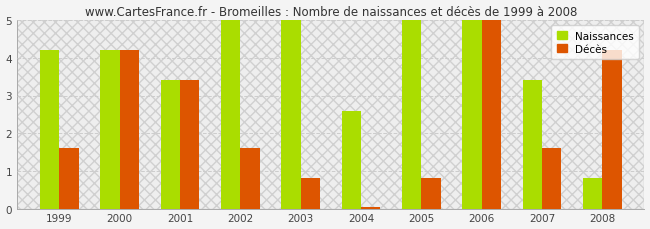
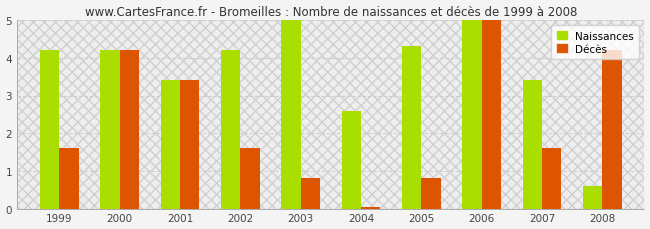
Naissances/2002: 5.0 -> 4.2
Naissances/2005: 5.0 -> 4.3
Naissances/2008: 0.8 -> 0.6
